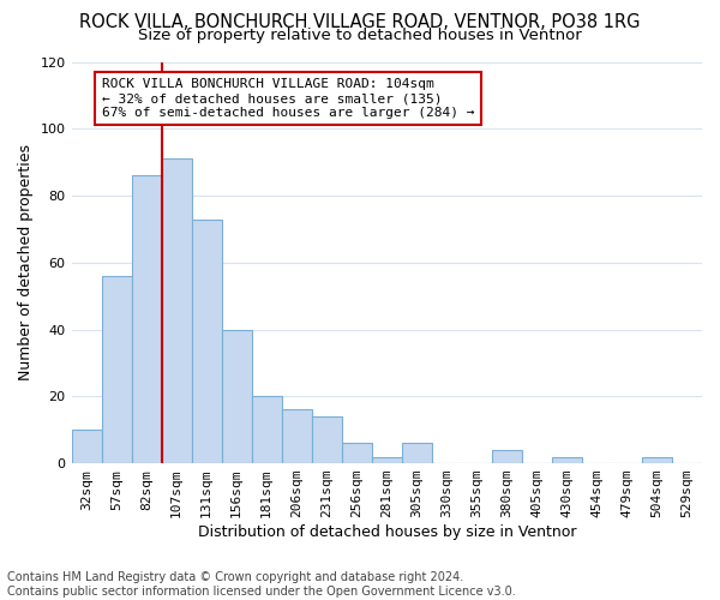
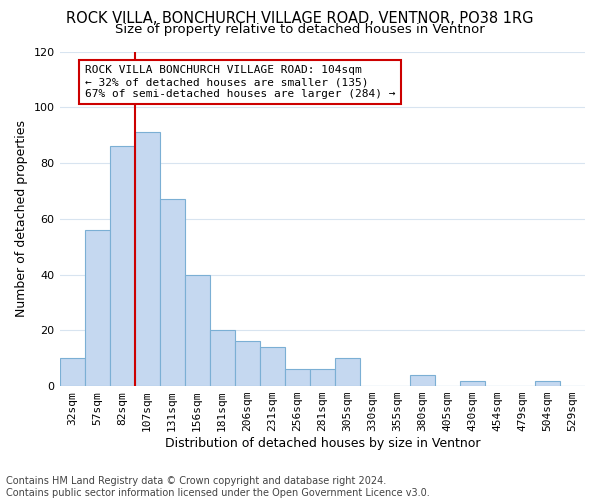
131sqm: 73 -> 67
281sqm: 2 -> 6
305sqm: 6 -> 10
